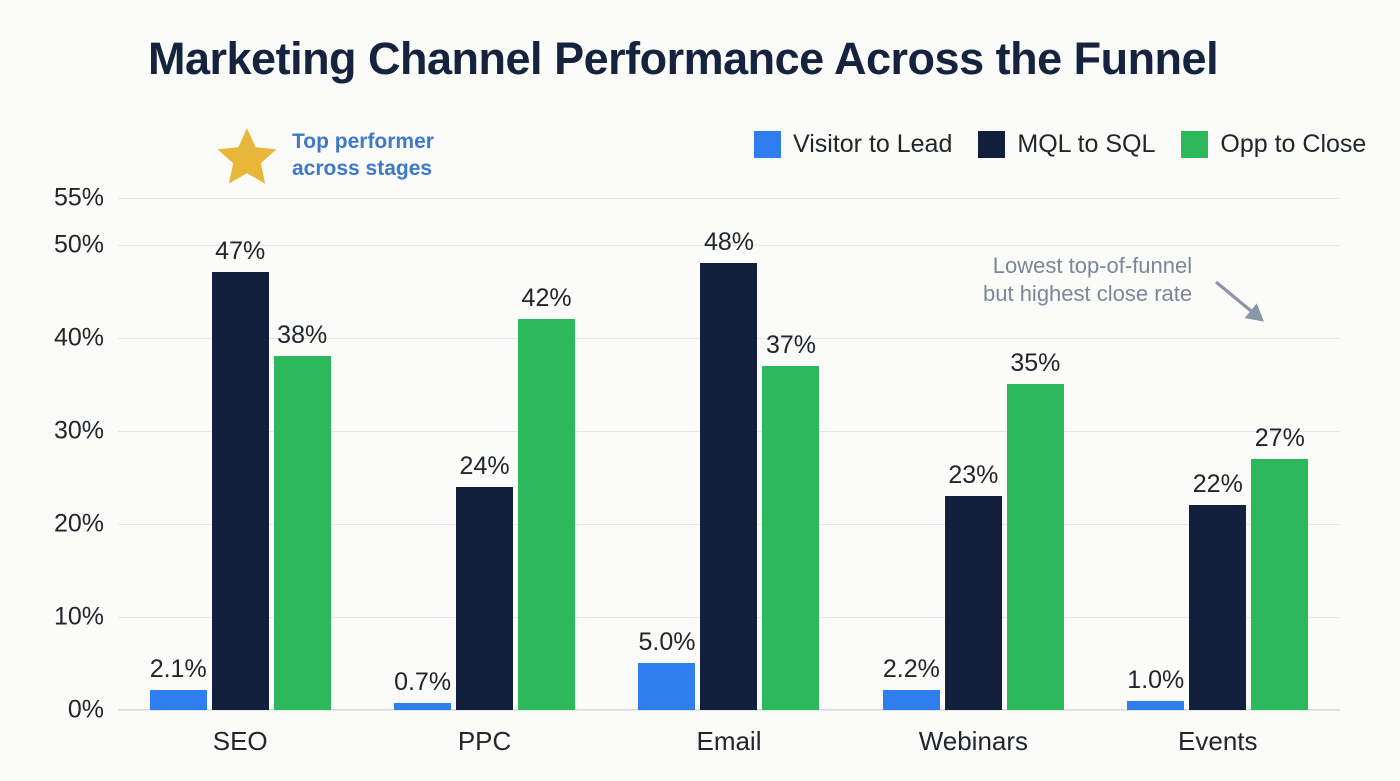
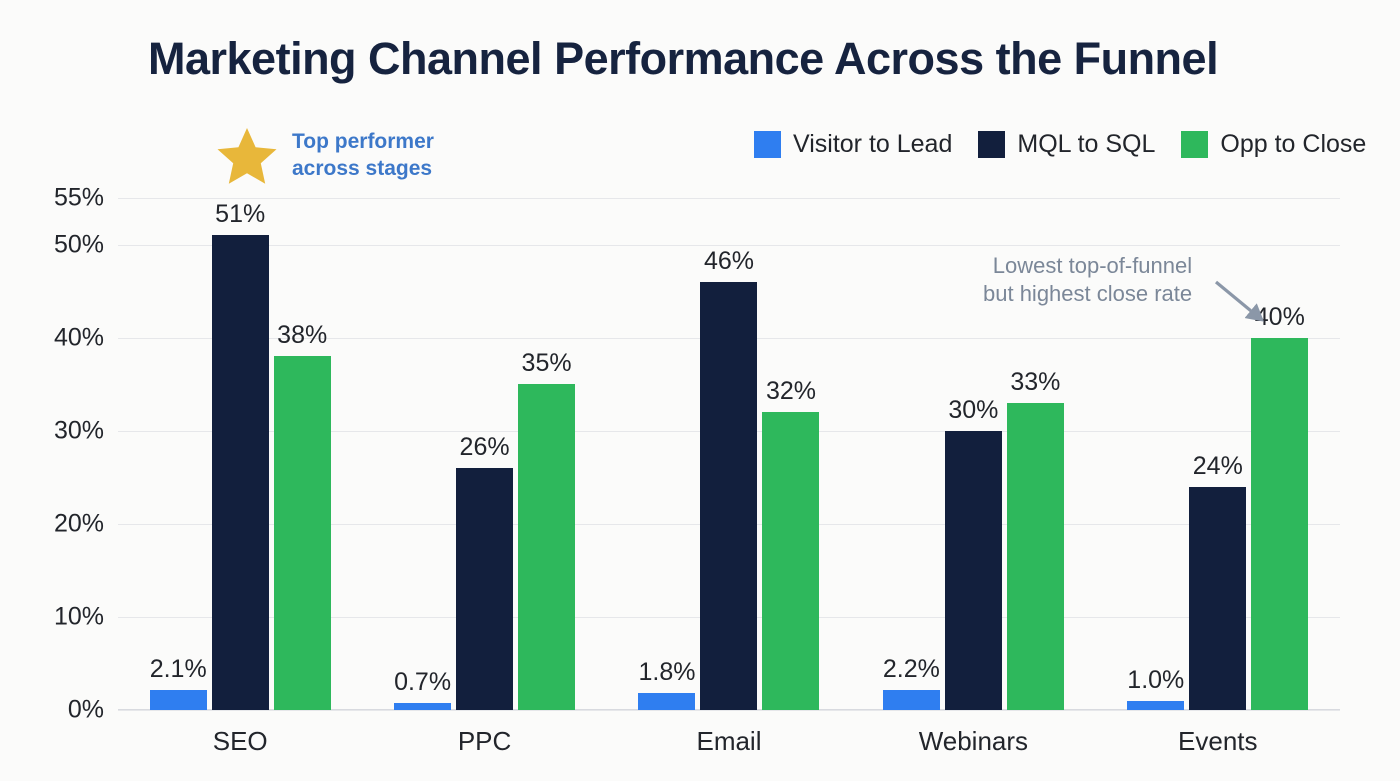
MQL to SQL/SEO: 47% -> 51%
MQL to SQL/PPC: 24% -> 26%
Opp to Close/PPC: 42% -> 35%
Visitor to Lead/Email: 5.0% -> 1.8%
MQL to SQL/Email: 48% -> 46%
Opp to Close/Email: 37% -> 32%
MQL to SQL/Webinars: 23% -> 30%
Opp to Close/Webinars: 35% -> 33%
MQL to SQL/Events: 22% -> 24%
Opp to Close/Events: 27% -> 40%
